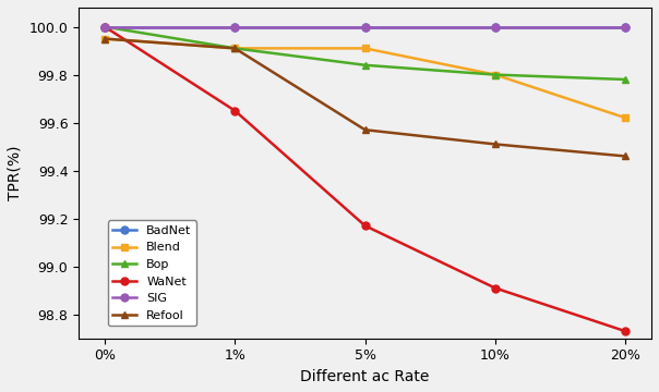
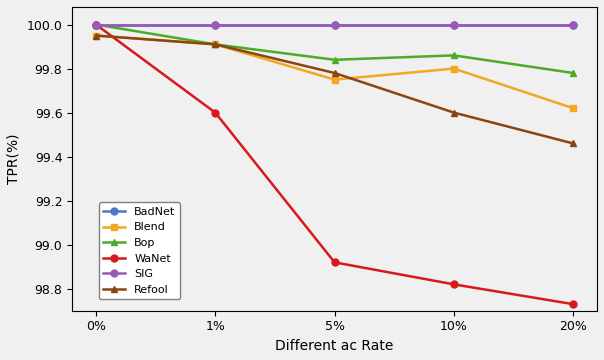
WaNet/1%: 99.65 -> 99.60
Blend/5%: 99.91 -> 99.75
WaNet/5%: 99.17 -> 98.92
Refool/5%: 99.57 -> 99.78
Bop/10%: 99.80 -> 99.86
WaNet/10%: 98.91 -> 98.82
Refool/10%: 99.51 -> 99.60
